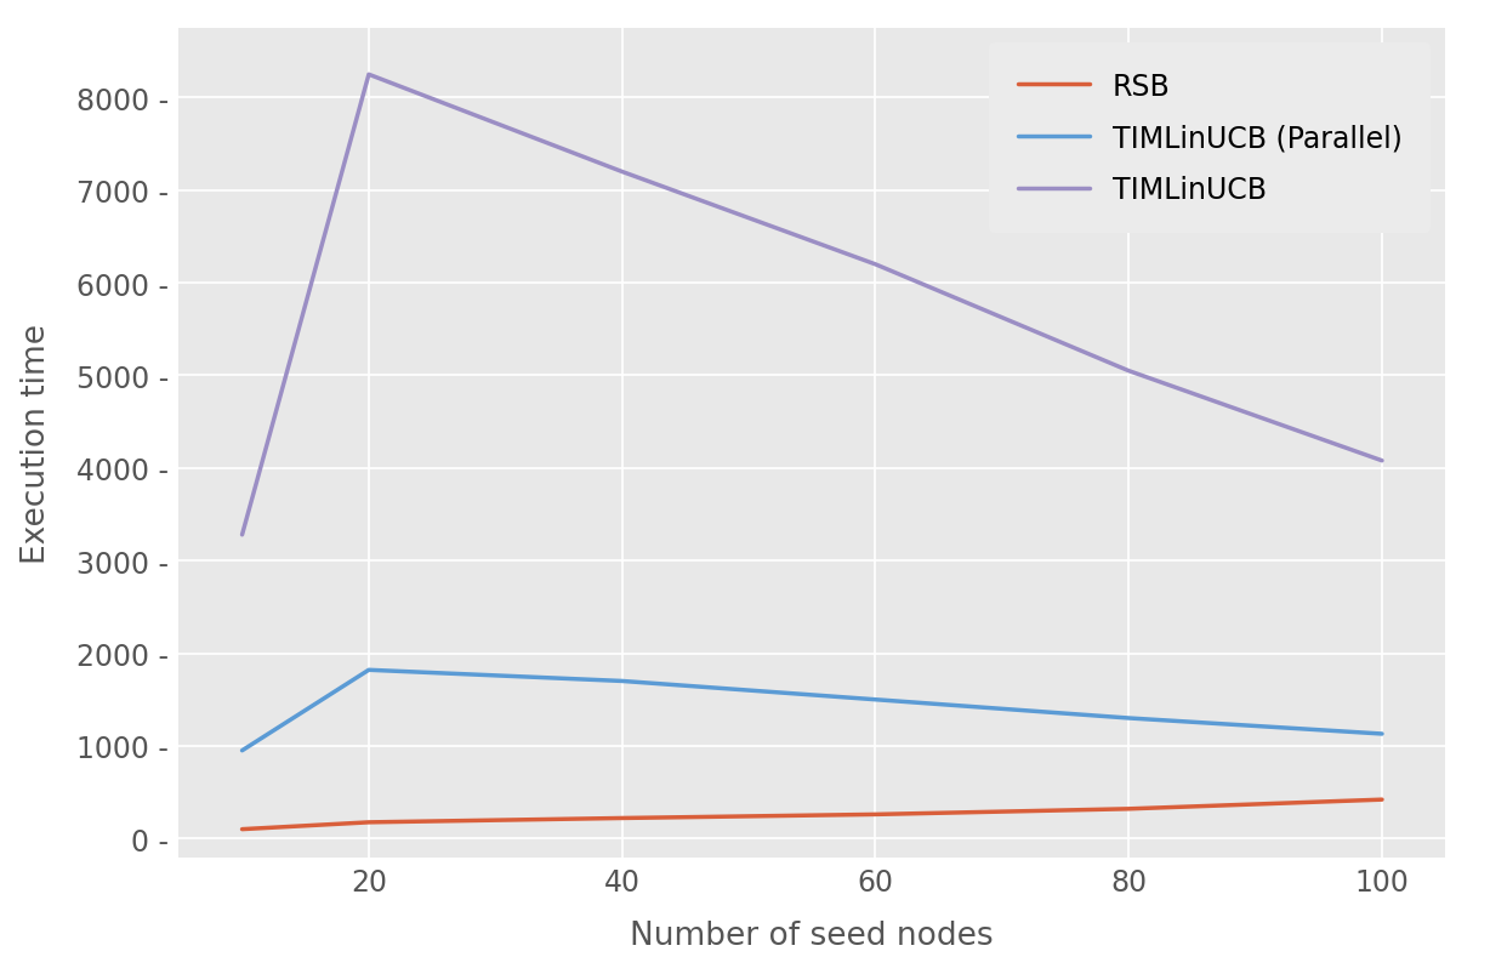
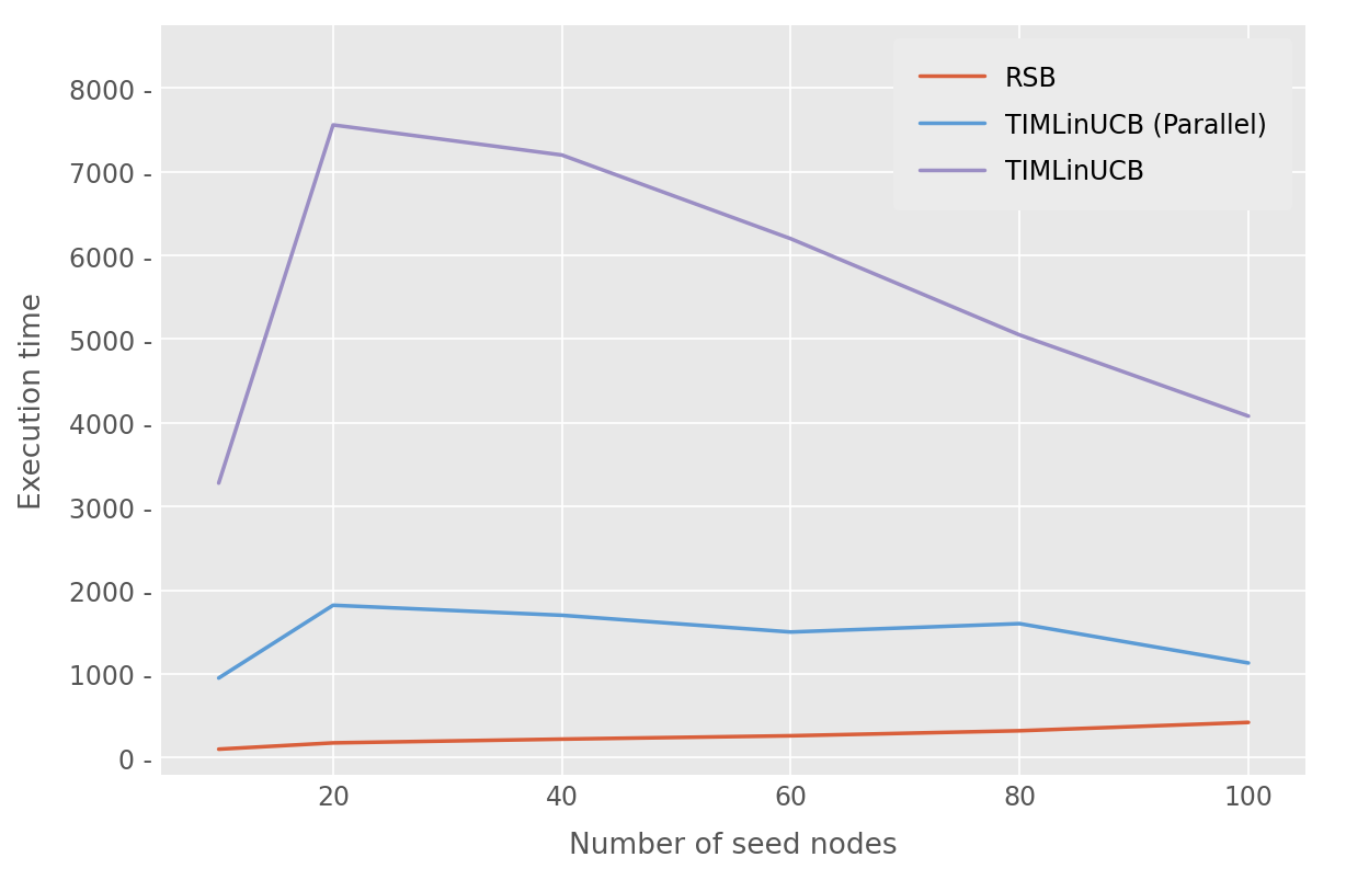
TIMLinUCB/20: 8250 - -> 7560 -
TIMLinUCB (Parallel)/80: 1300 - -> 1600 -
